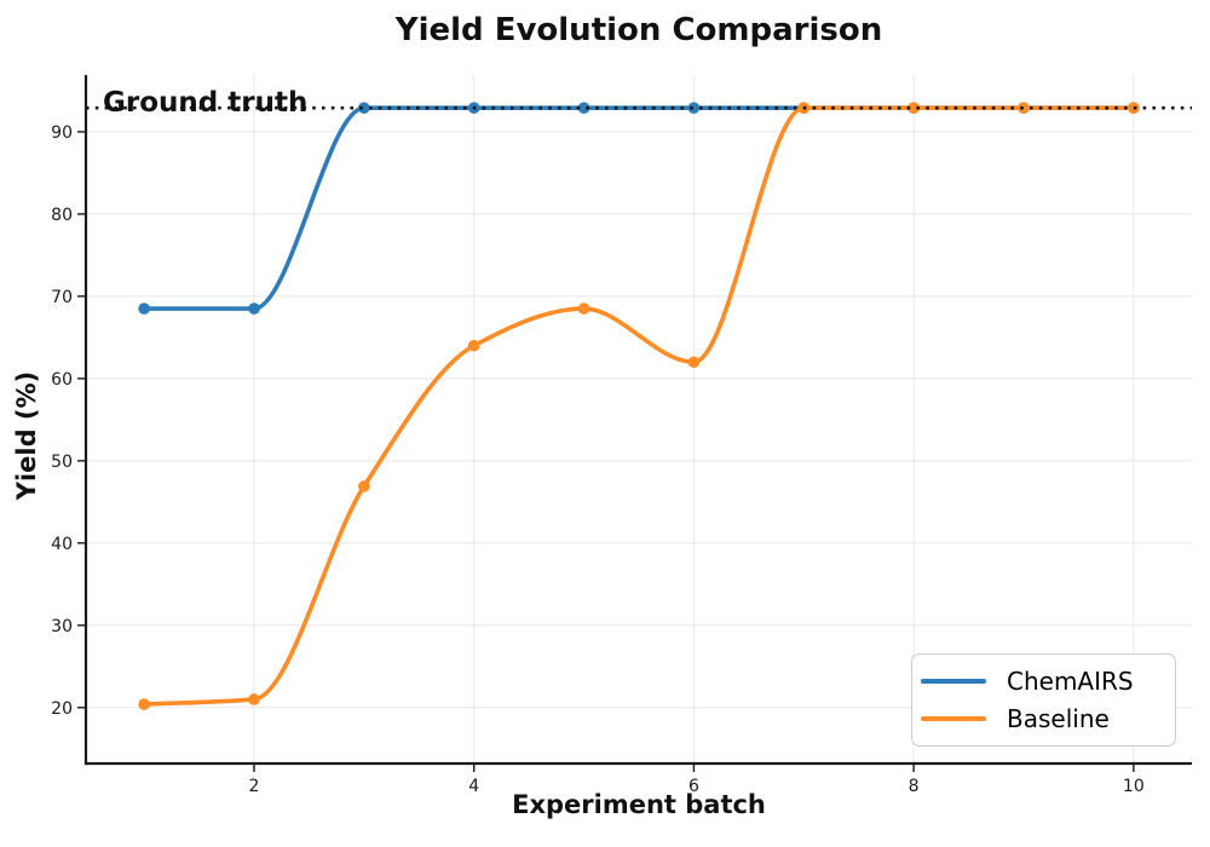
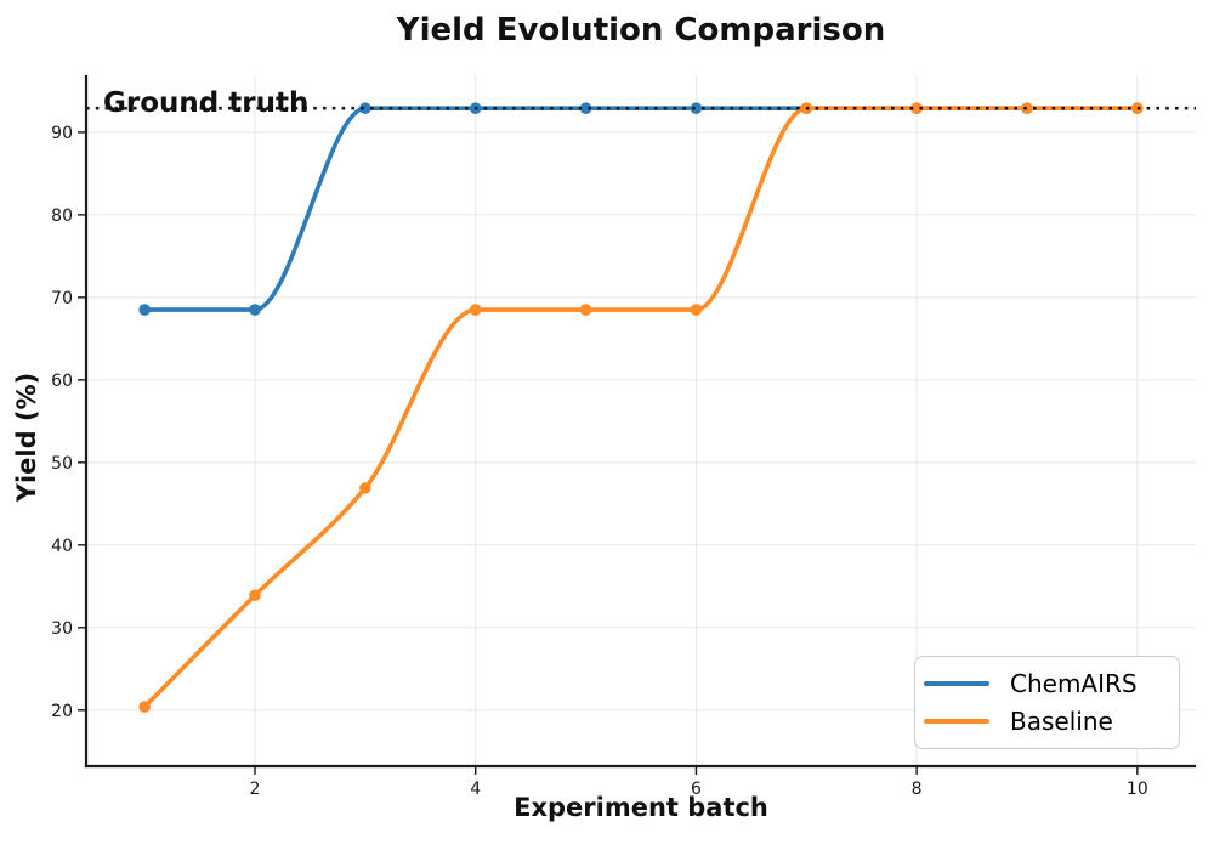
Baseline/2: 21 -> 34
Baseline/4: 64 -> 68
Baseline/6: 62 -> 68
